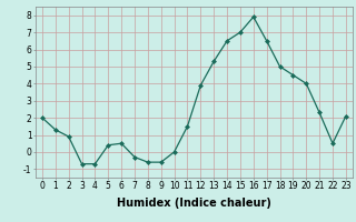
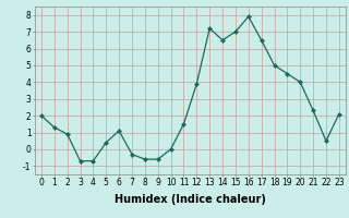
6: 0.5 -> 1.1
13: 5.3 -> 7.2
